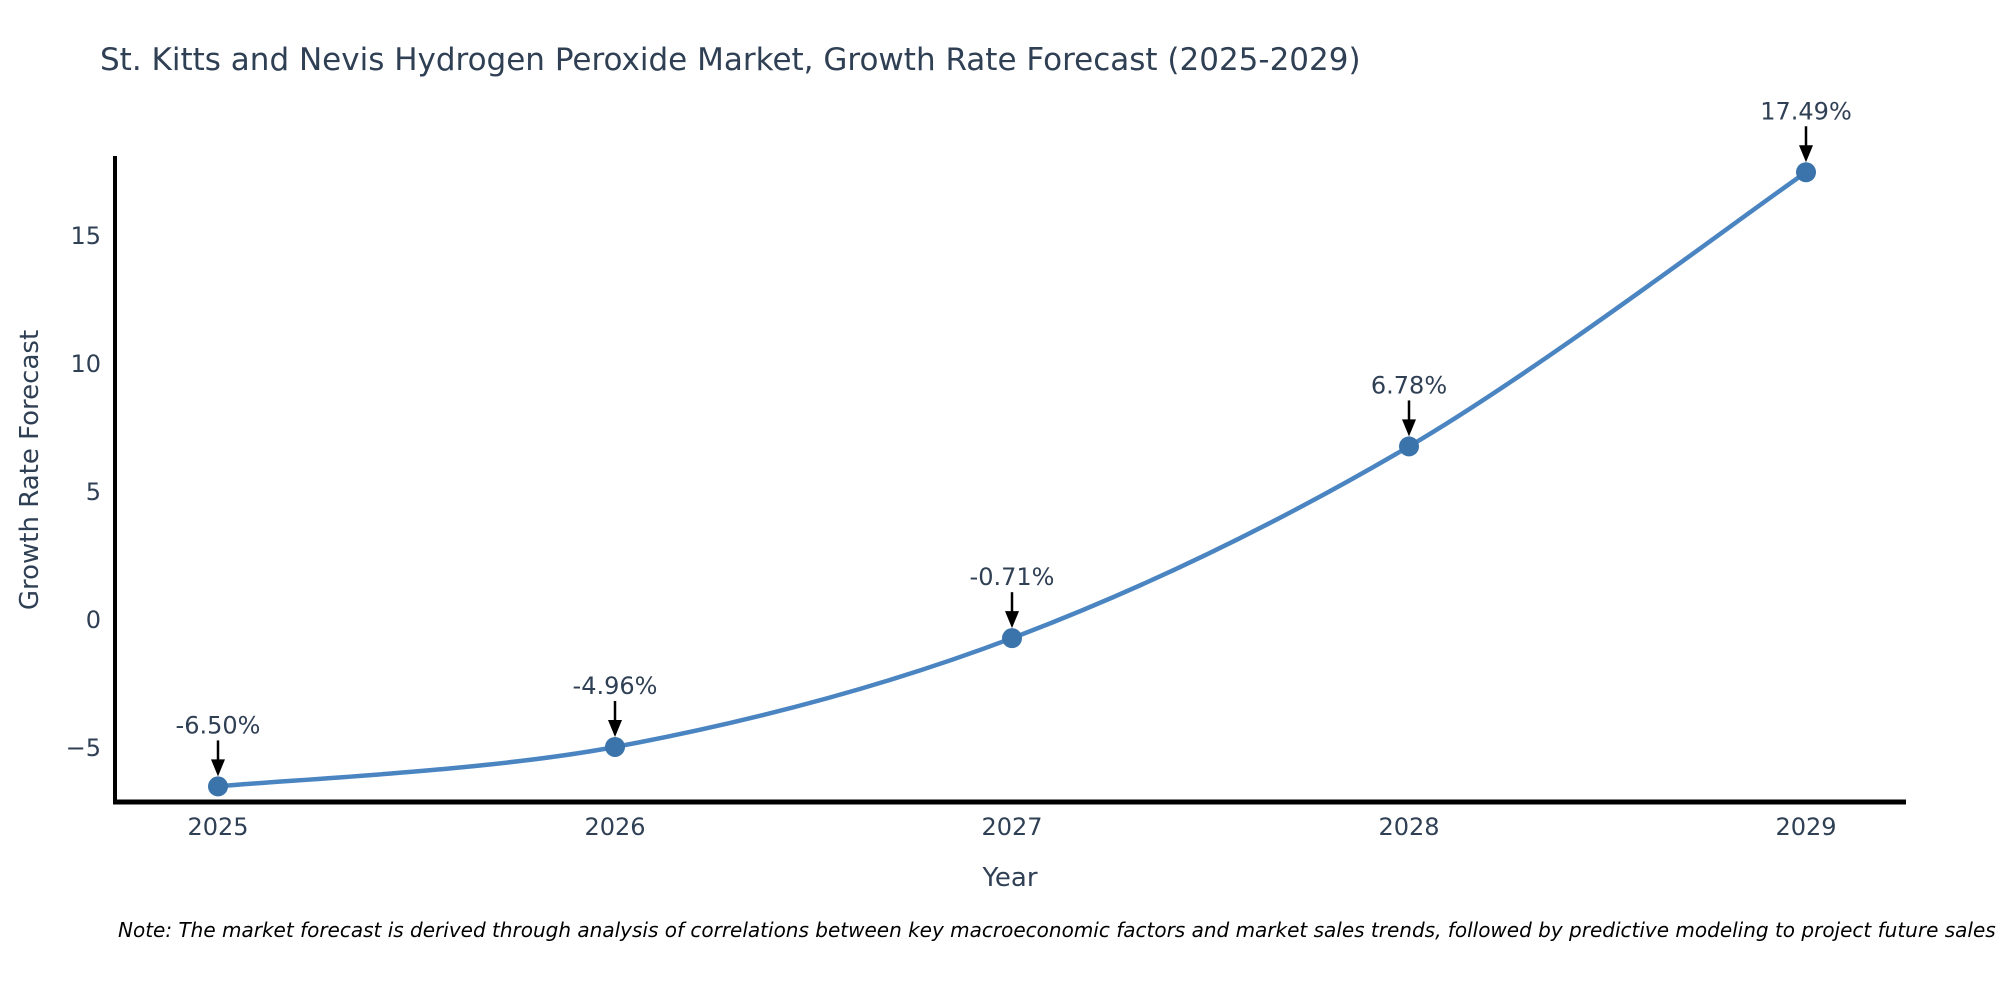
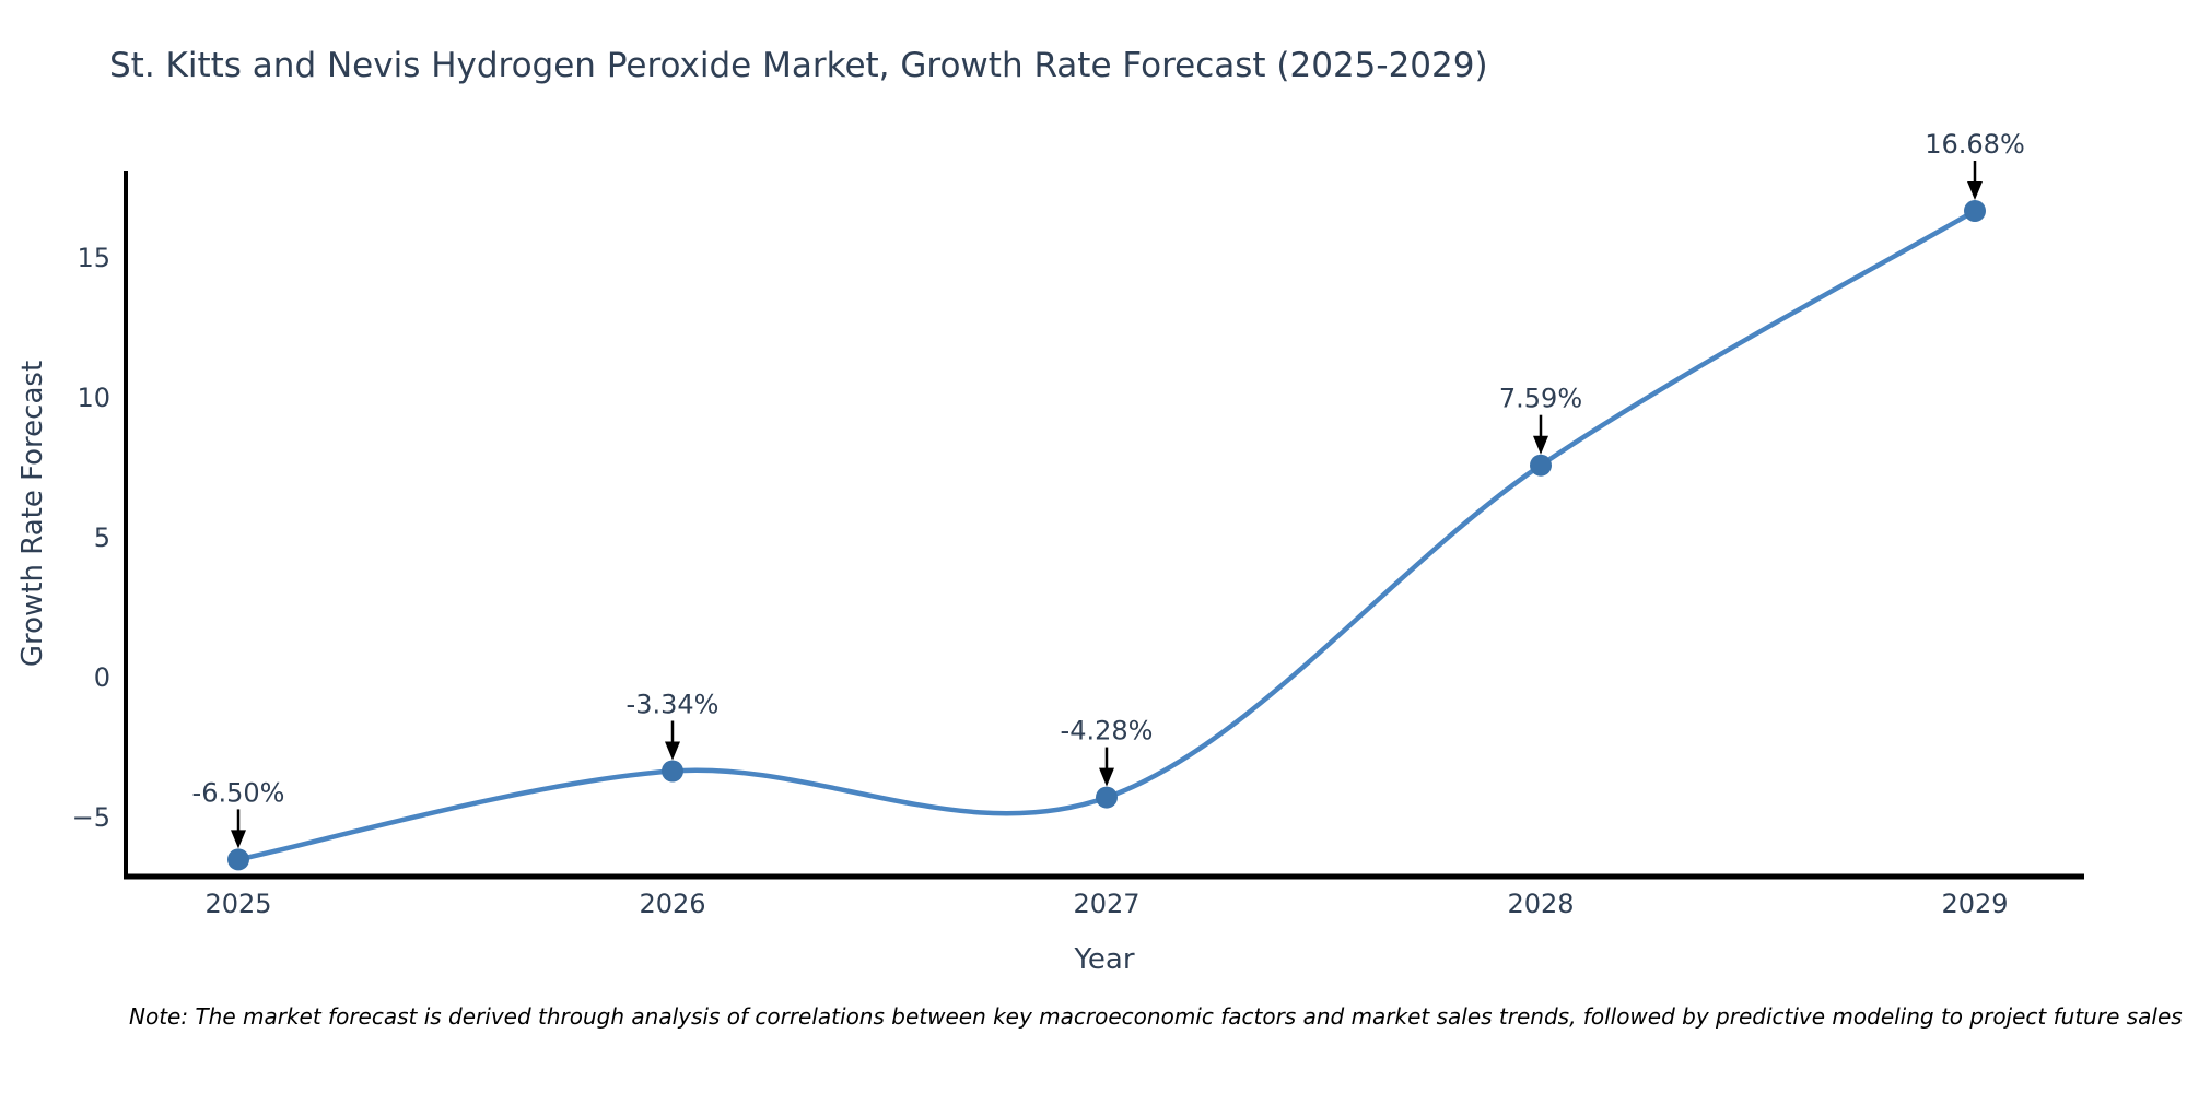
2026: -4.96% -> -3.34%
2027: -0.71% -> -4.28%
2028: 6.78% -> 7.59%
2029: 17.49% -> 16.68%
